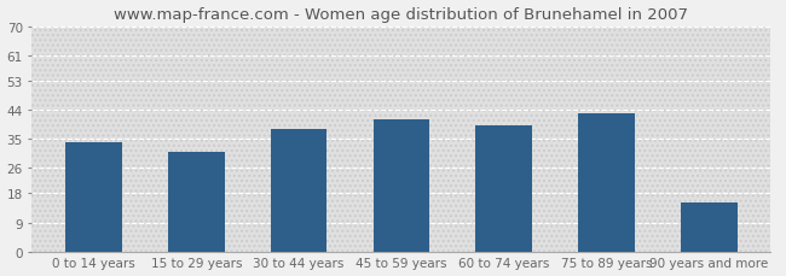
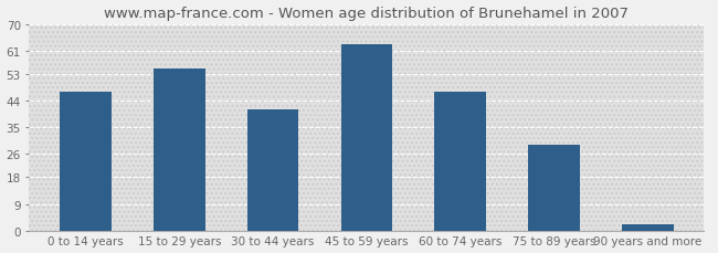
0 to 14 years: 34 -> 47
15 to 29 years: 31 -> 55
30 to 44 years: 38 -> 41
45 to 59 years: 41 -> 63
60 to 74 years: 39 -> 47
75 to 89 years: 43 -> 29
90 years and more: 15 -> 2
